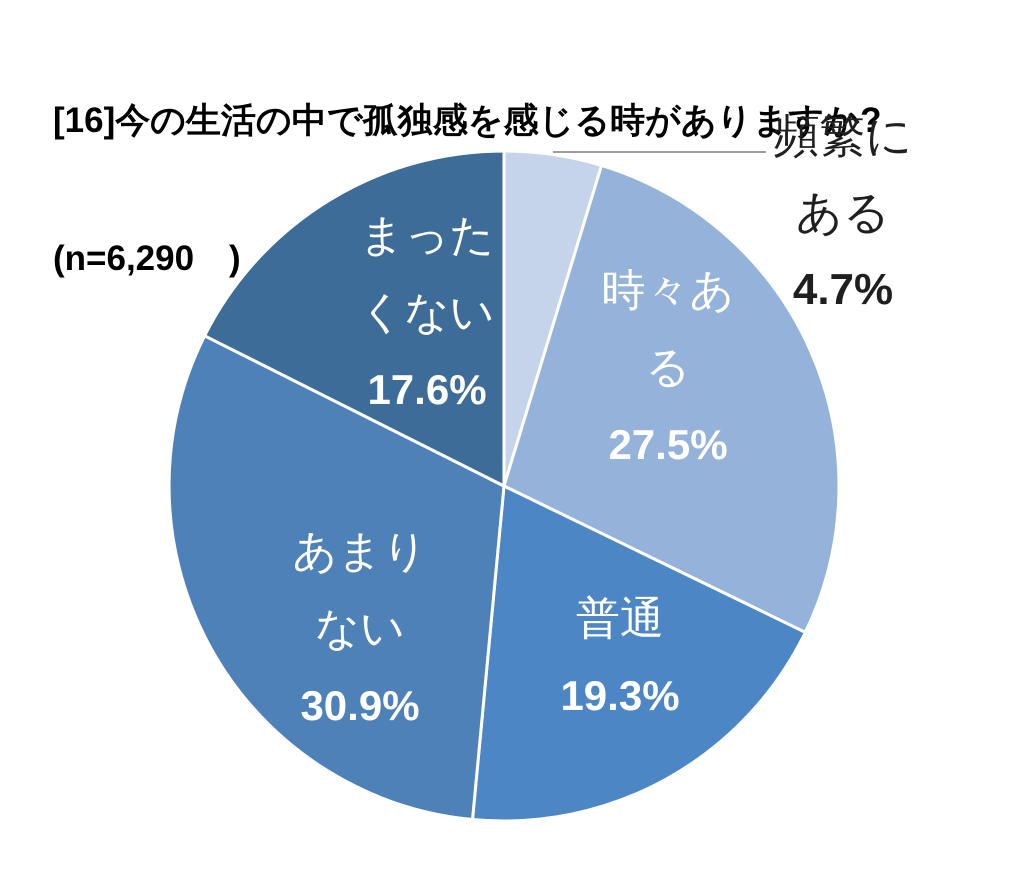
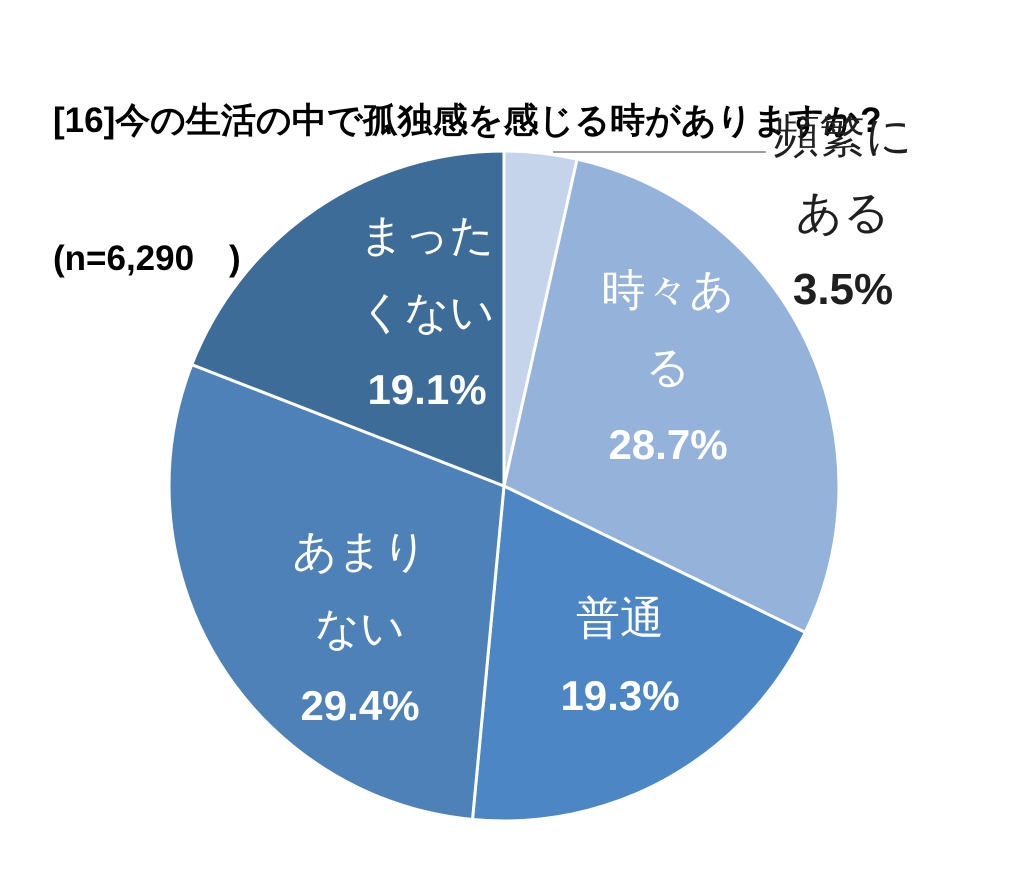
頻繁にある: 4.7% -> 3.5%
時々ある: 27.5% -> 28.7%
あまりない: 30.9% -> 29.4%
まったくない: 17.6% -> 19.1%
